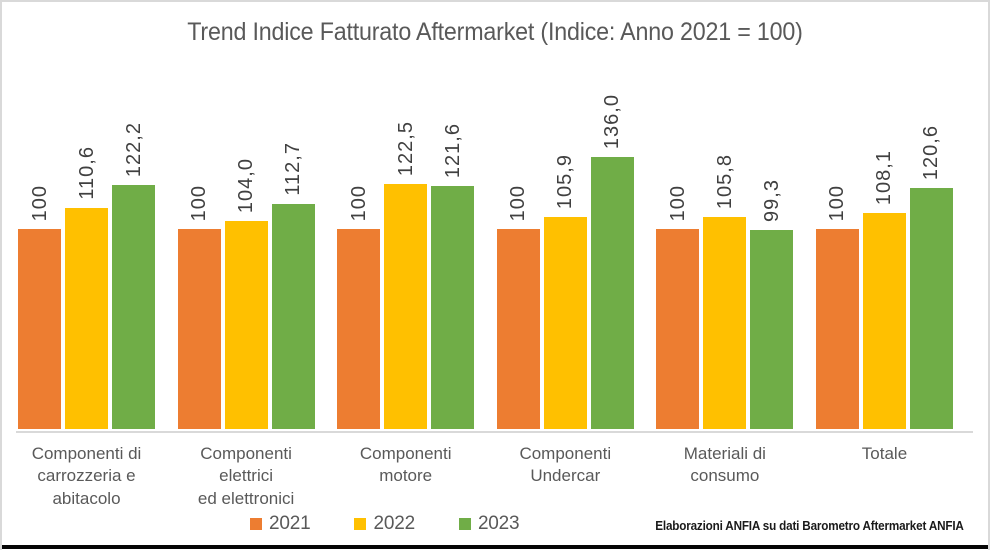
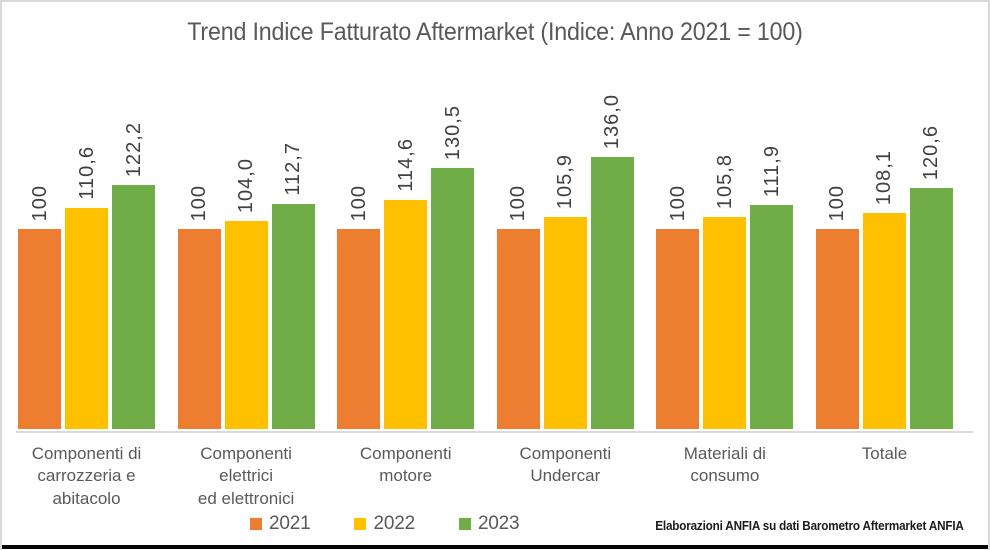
2022/Componenti motore: 122,5 -> 114,6
2023/Componenti motore: 121,6 -> 130,5
2023/Materiali di consumo: 99,3 -> 111,9
